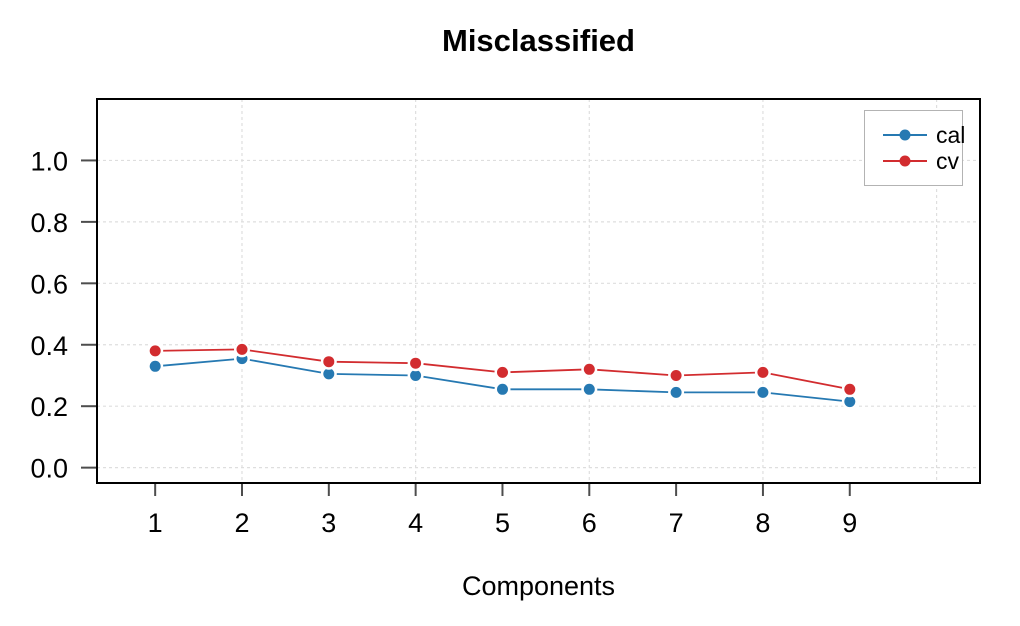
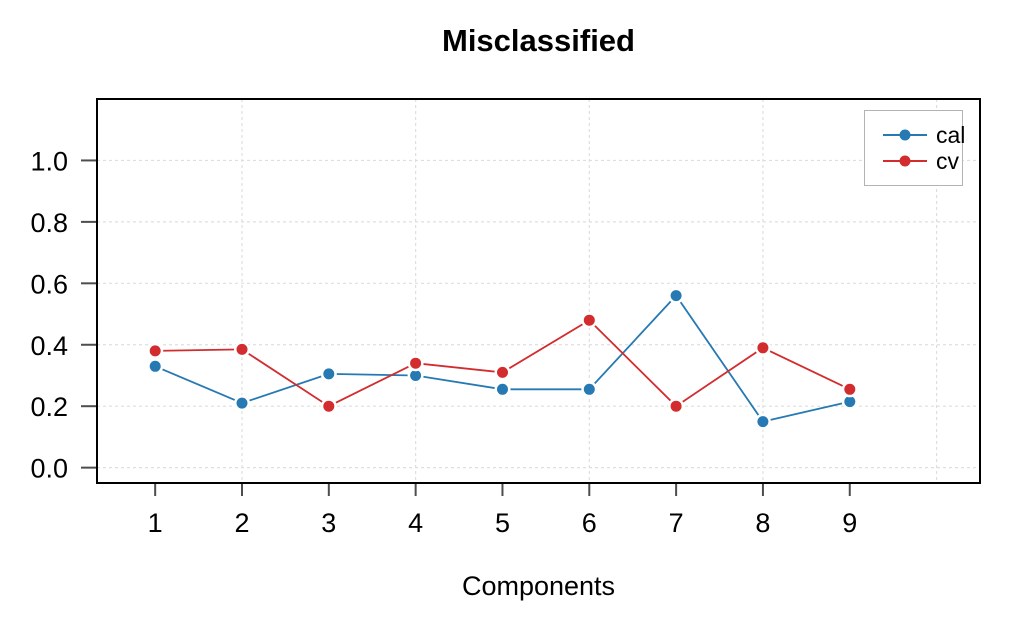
cal/2: 0.35 -> 0.21
cv/3: 0.34 -> 0.20
cv/6: 0.32 -> 0.48
cal/7: 0.24 -> 0.56
cv/7: 0.30 -> 0.20
cal/8: 0.24 -> 0.15
cv/8: 0.31 -> 0.39
